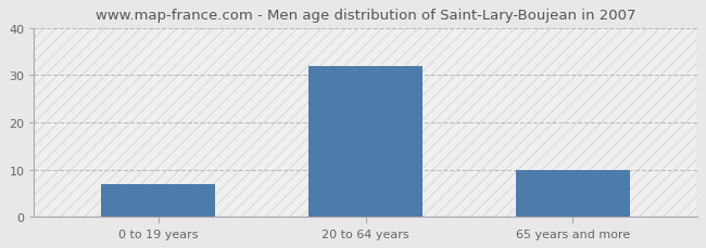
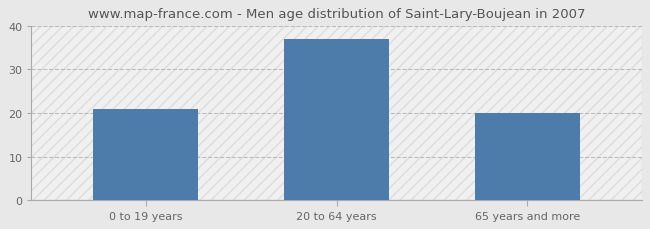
0 to 19 years: 7 -> 21
20 to 64 years: 32 -> 37
65 years and more: 10 -> 20
